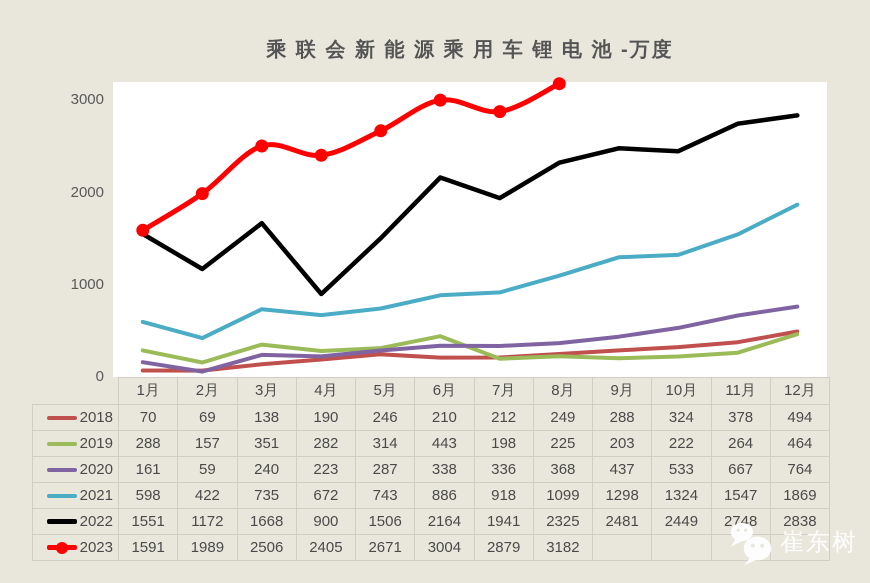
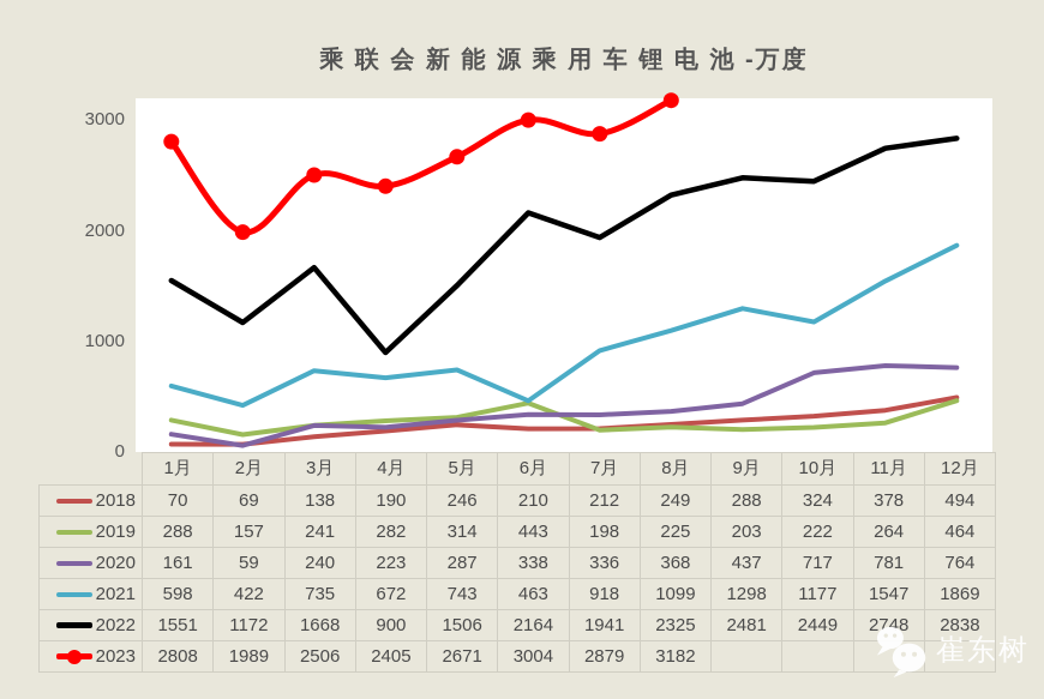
2023/1月: 1591 -> 2808
2019/3月: 351 -> 241
2021/6月: 886 -> 463
2020/10月: 533 -> 717
2021/10月: 1324 -> 1177
2020/11月: 667 -> 781
